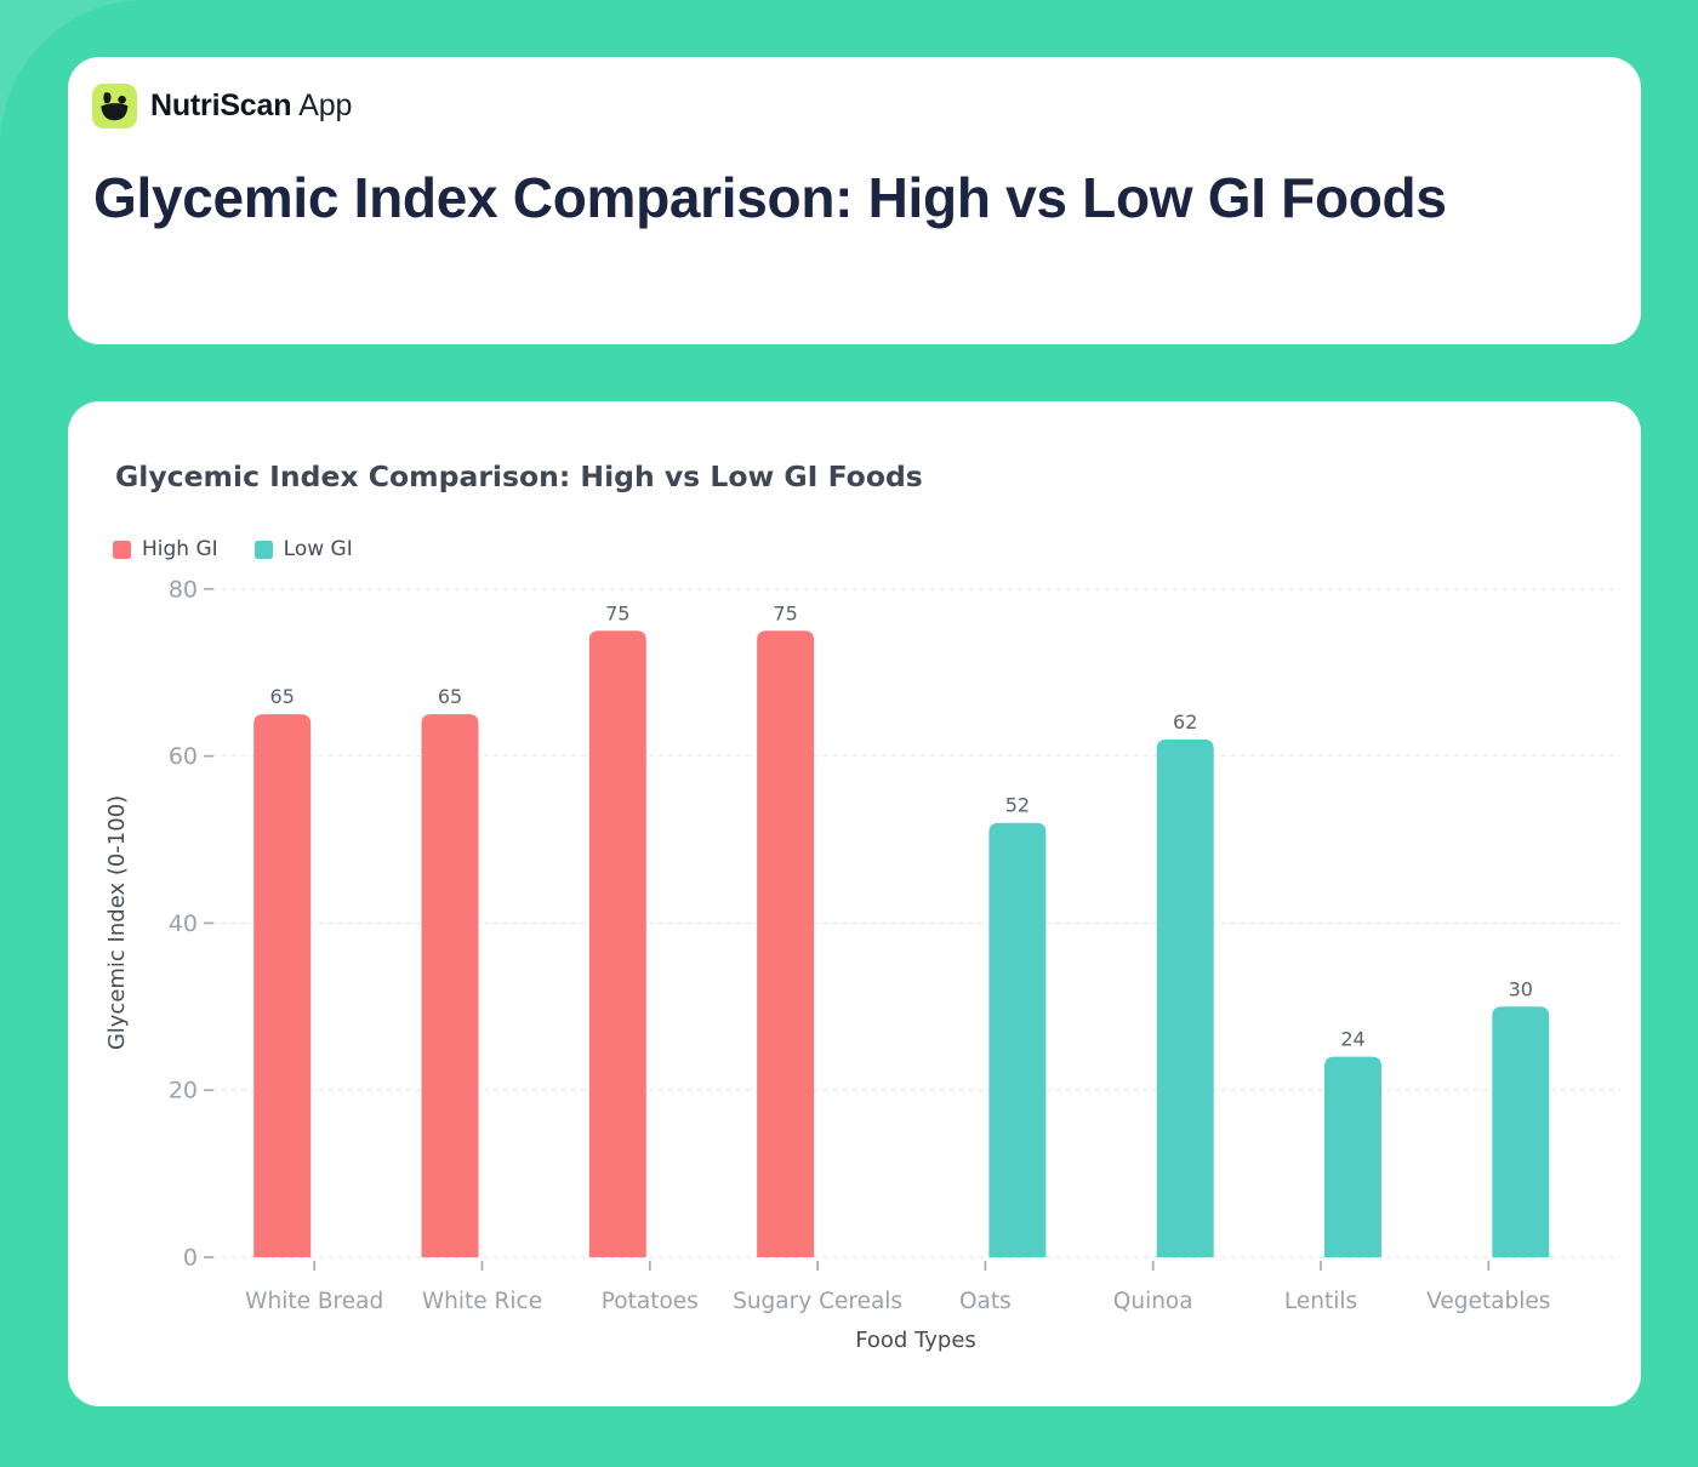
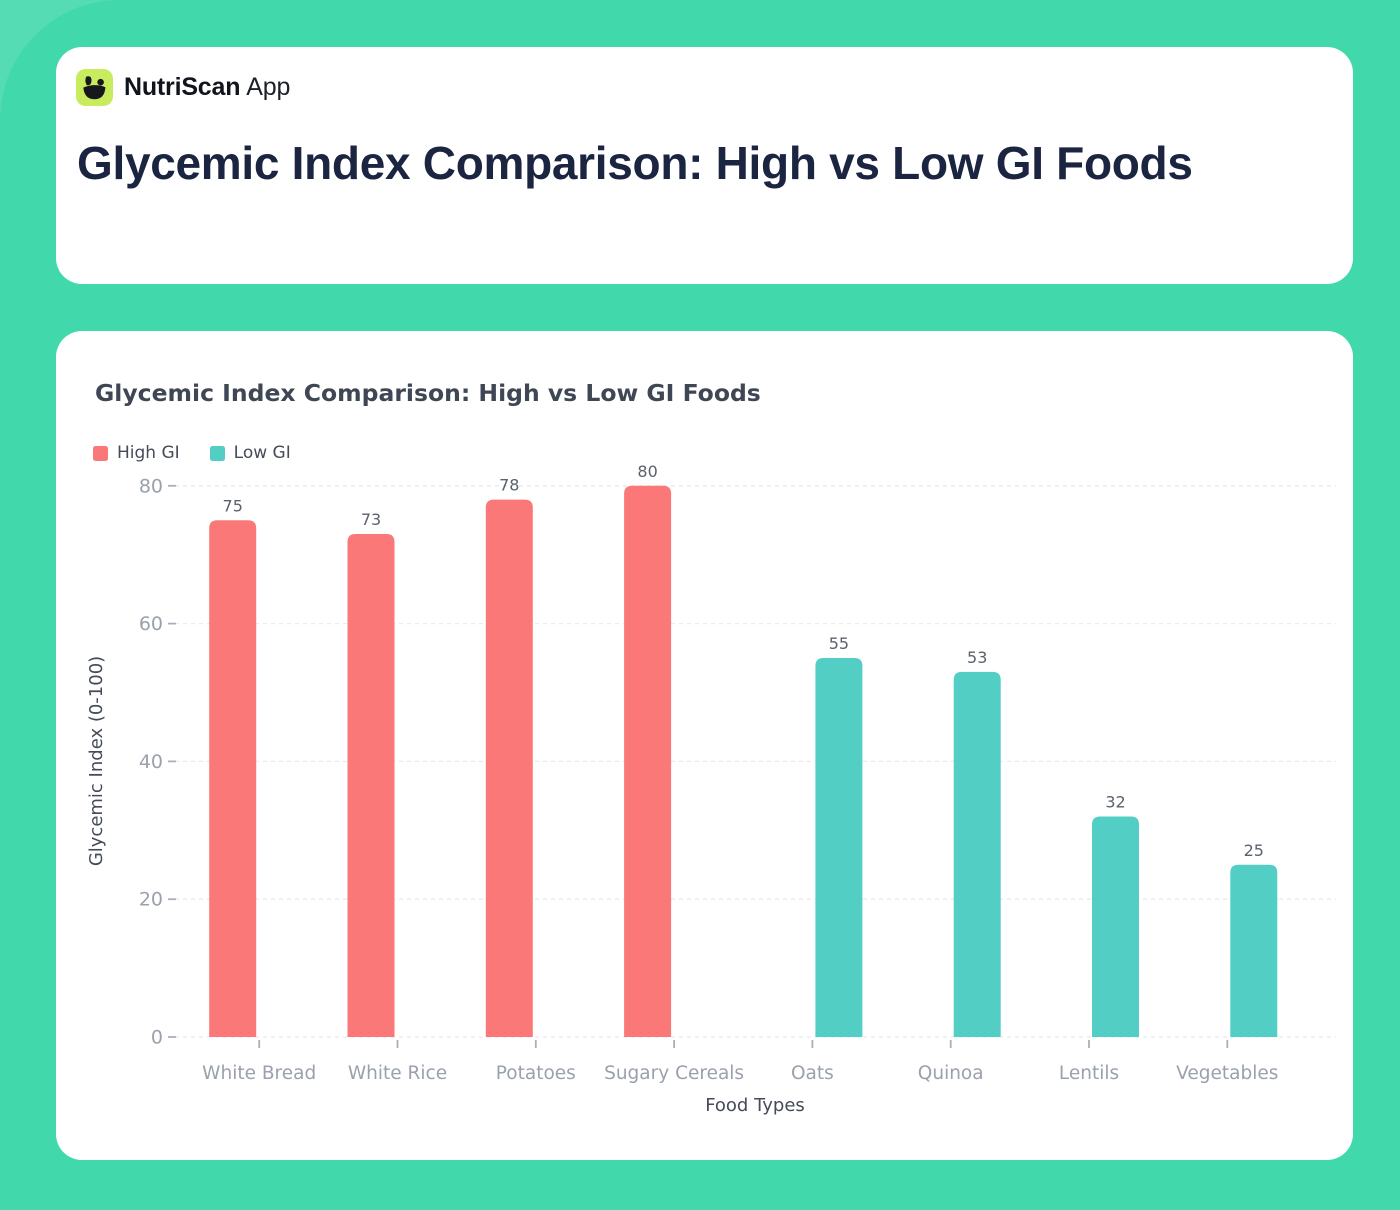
High GI/White Bread: 65 -> 75
High GI/White Rice: 65 -> 73
High GI/Potatoes: 75 -> 78
High GI/Sugary Cereals: 75 -> 80
Low GI/Oats: 52 -> 55
Low GI/Quinoa: 62 -> 53
Low GI/Lentils: 24 -> 32
Low GI/Vegetables: 30 -> 25
